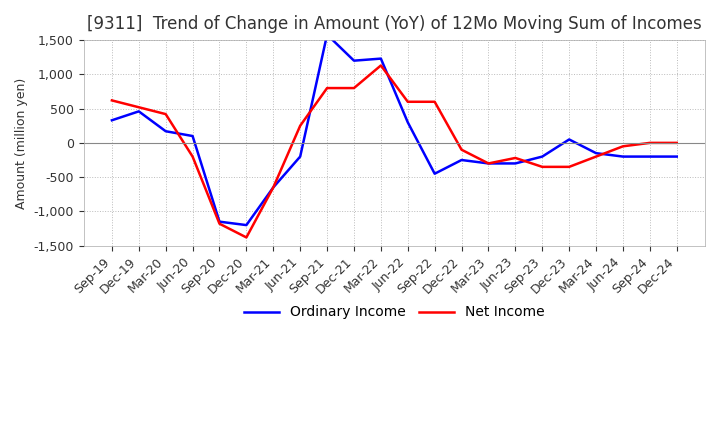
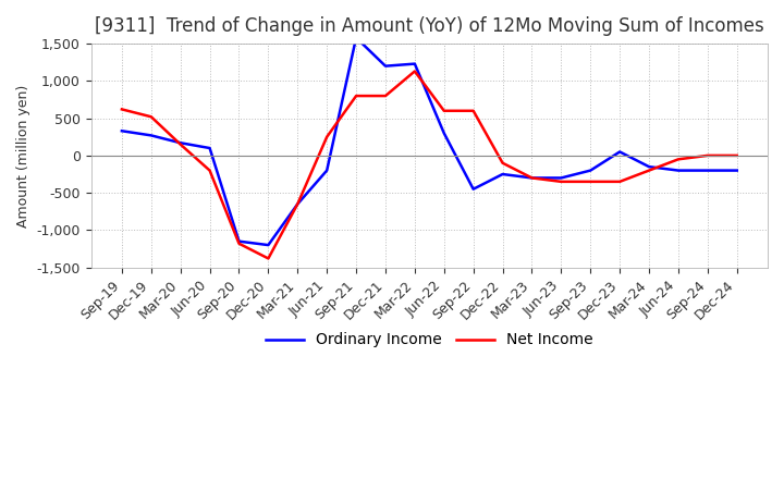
Ordinary Income/Dec-19: 460 -> 270
Net Income/Mar-20: 420 -> 150
Net Income/Jun-23: -220 -> -350
